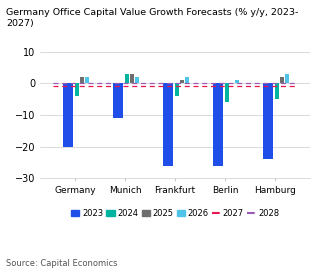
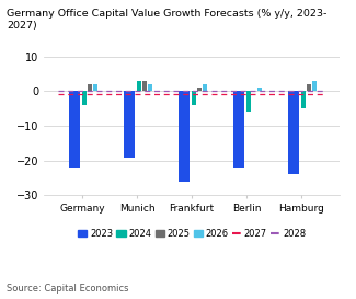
2023/Germany: -20 -> -22
2023/Munich: -11 -> -19
2023/Berlin: -26 -> -22
